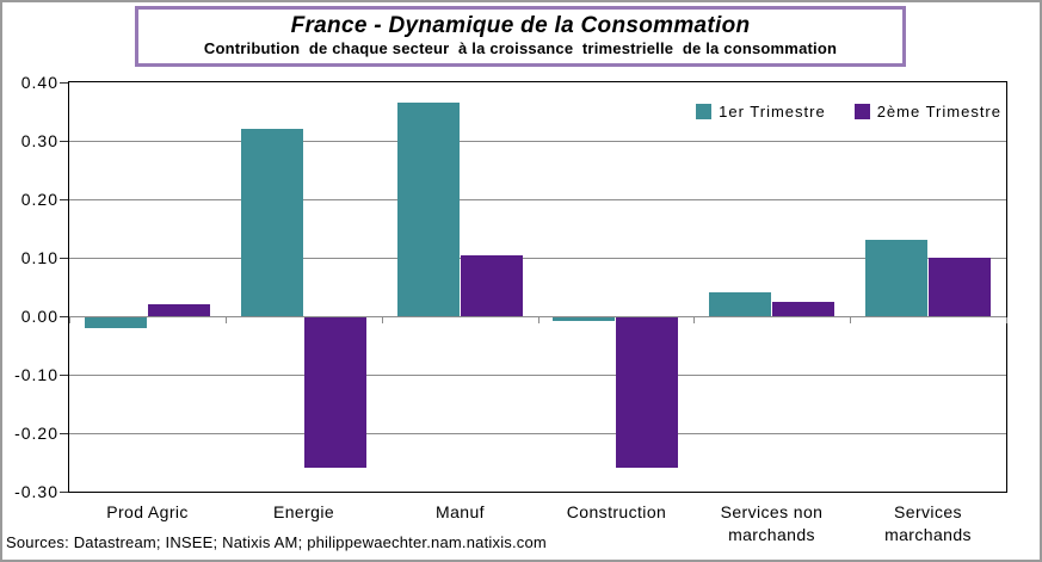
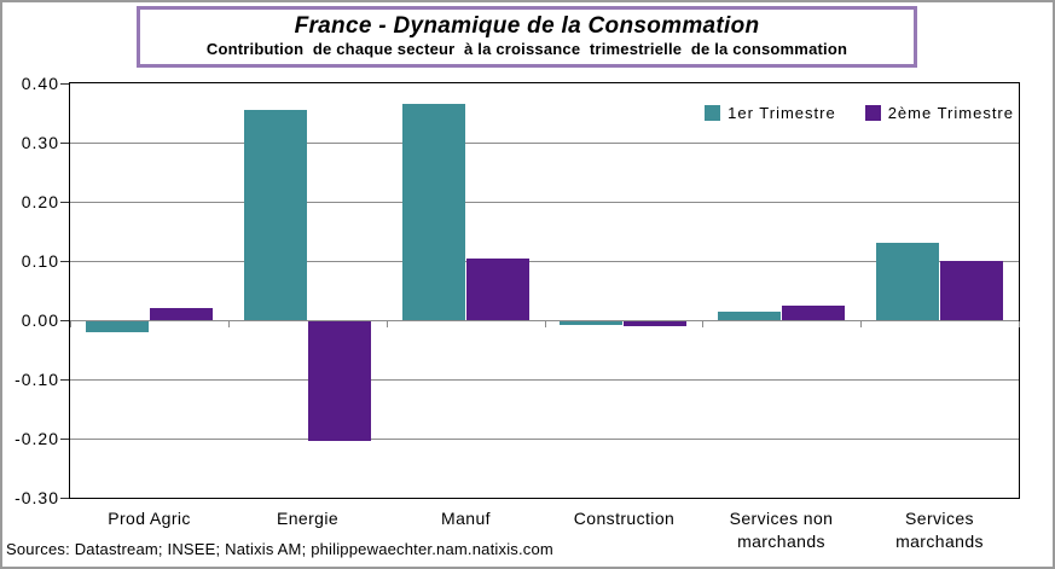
1er Trimestre/Energie: 0.32 -> 0.35
2ème Trimestre/Energie: -0.26 -> -0.20
2ème Trimestre/Construction: -0.26 -> -0.01
1er Trimestre/Services non marchands: 0.04 -> 0.01
